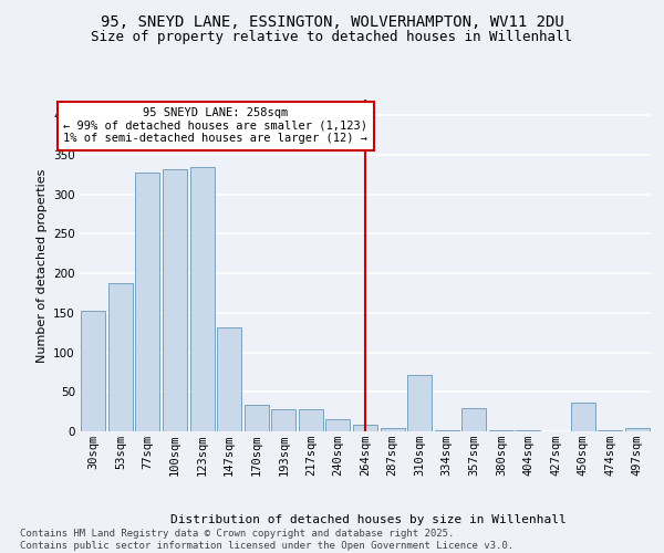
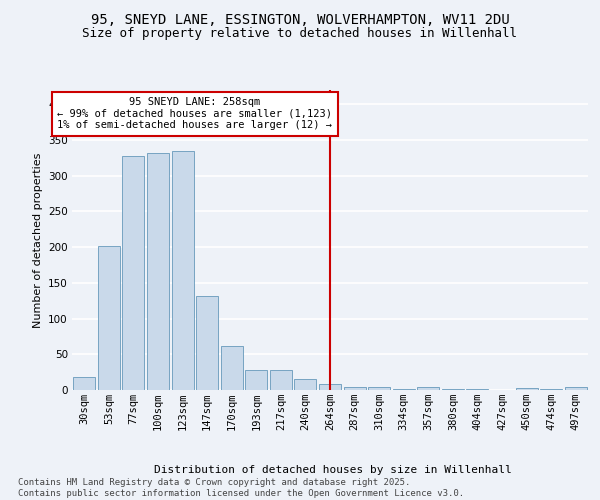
30sqm: 152 -> 18
53sqm: 188 -> 202
170sqm: 34 -> 61
310sqm: 72 -> 4
357sqm: 30 -> 4
450sqm: 36 -> 3
